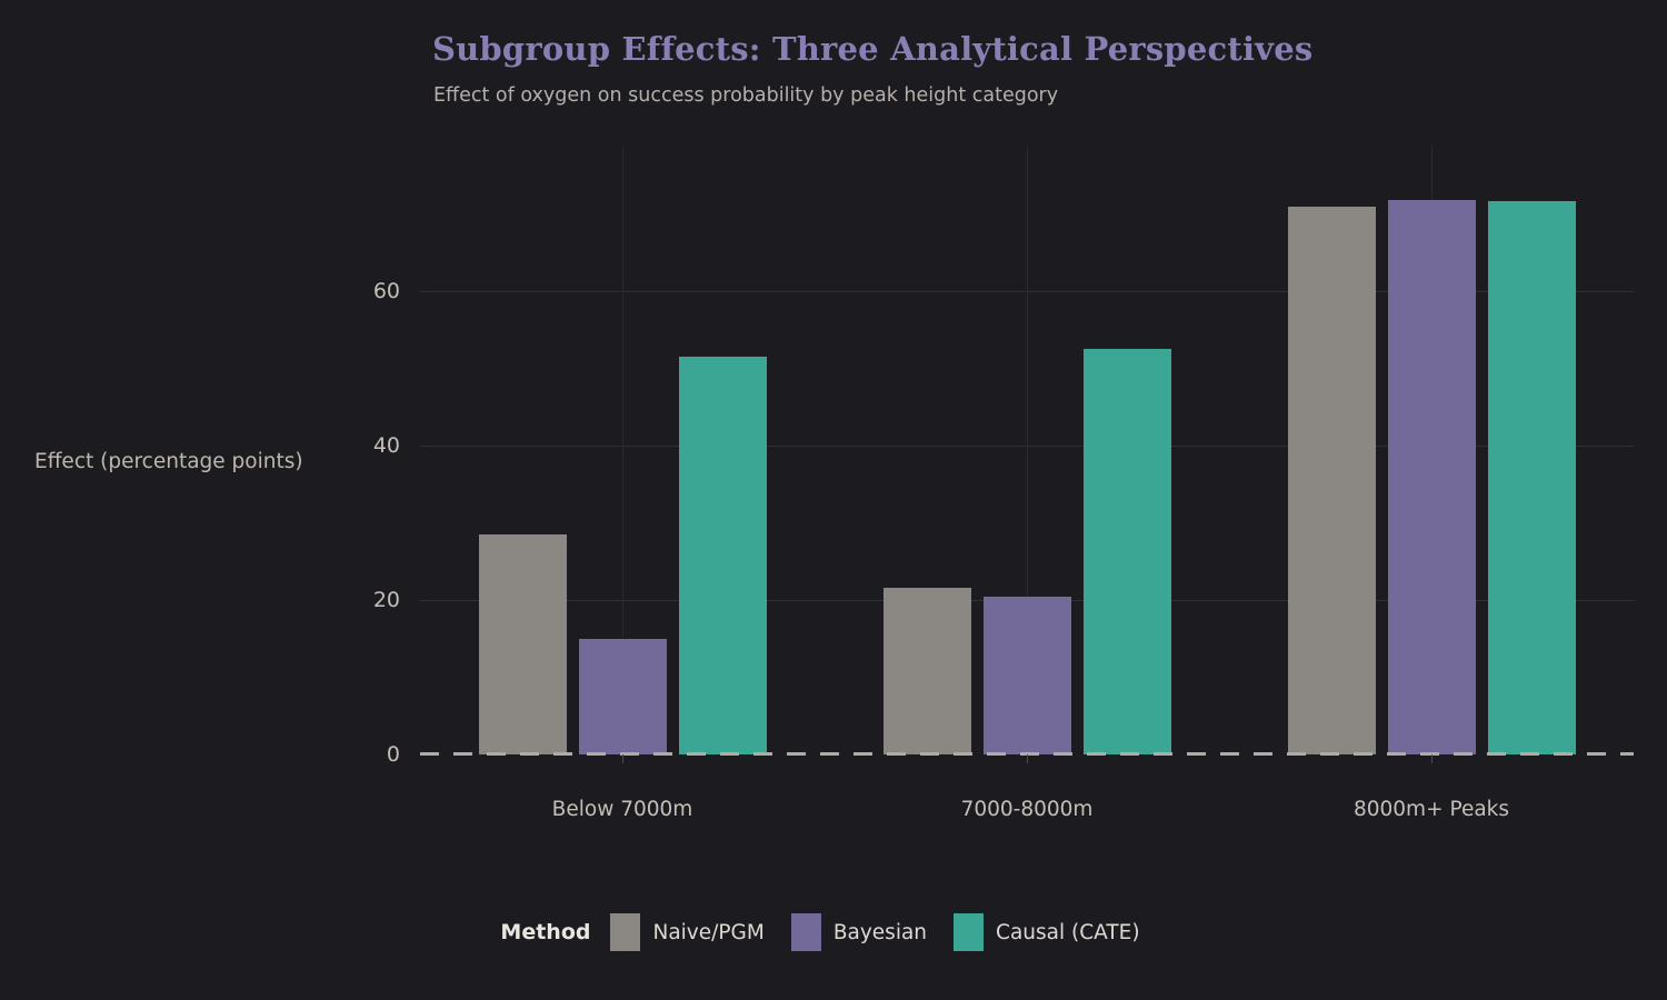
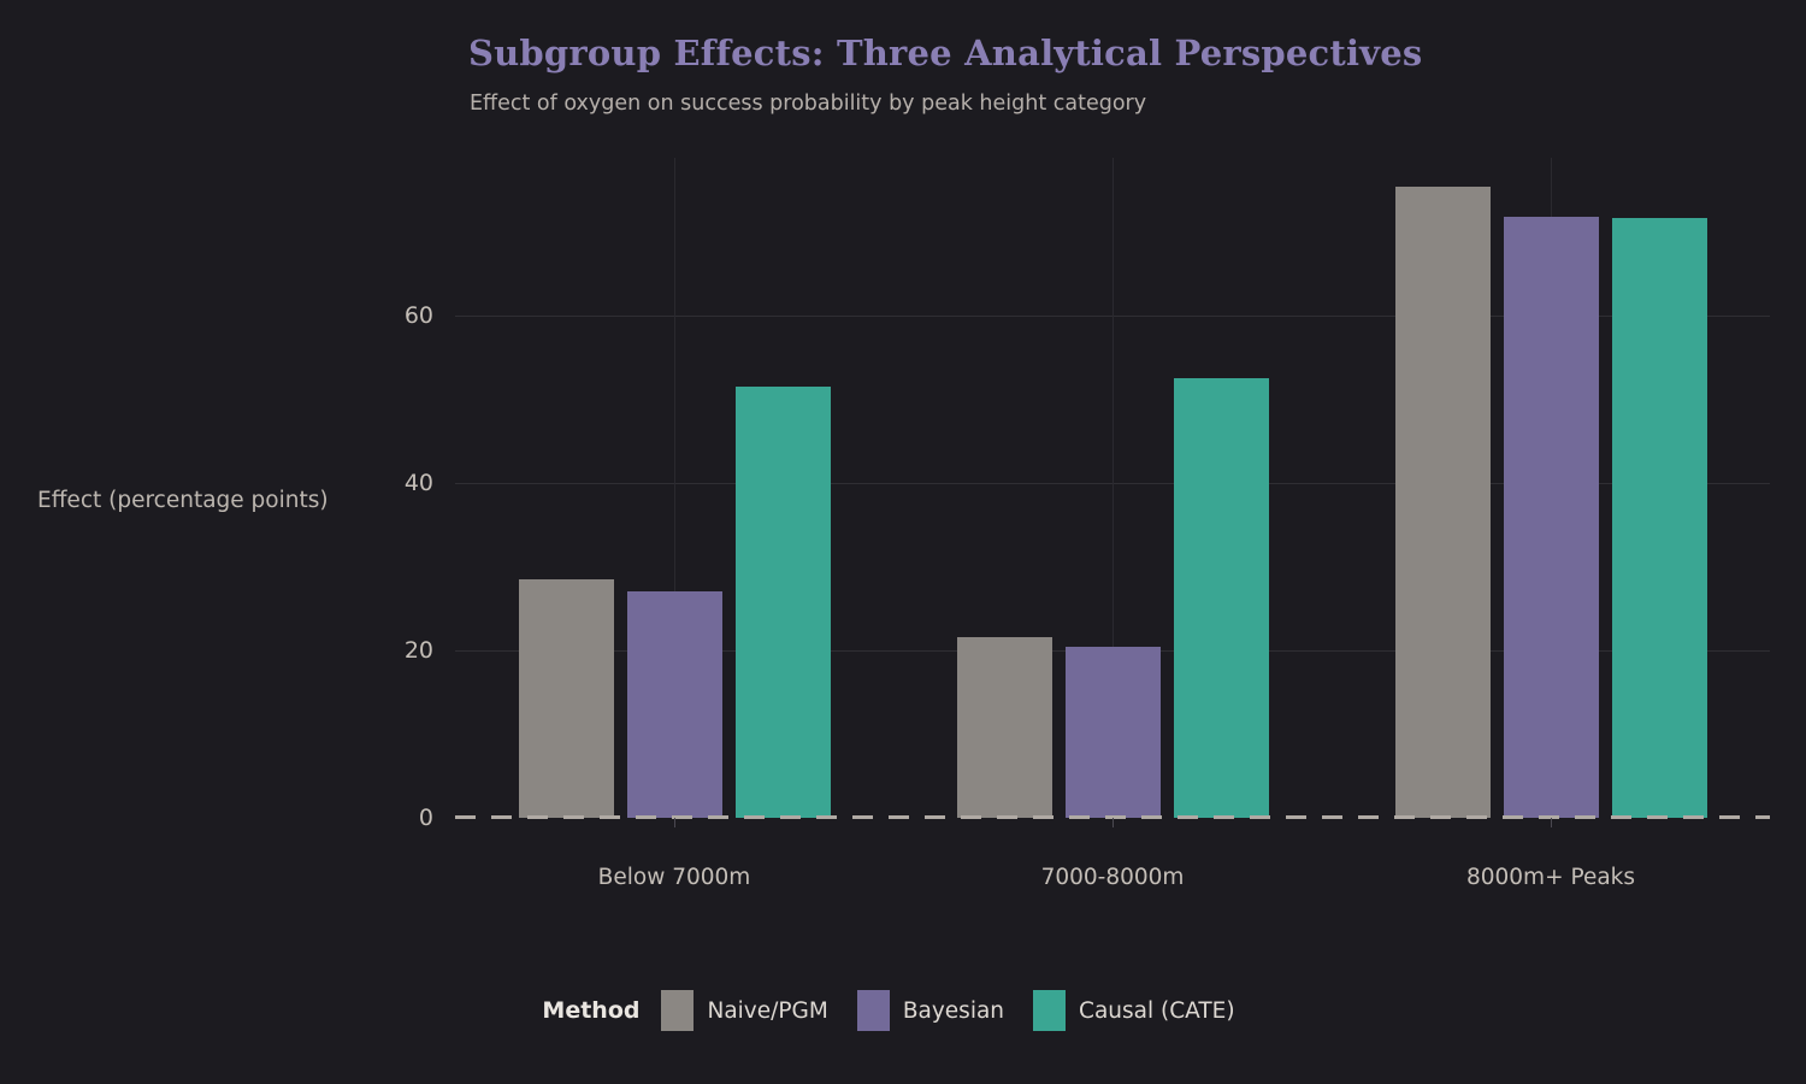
Bayesian/Below 7000m: 15 -> 27
Naive/PGM/8000m+ Peaks: 71 -> 75
